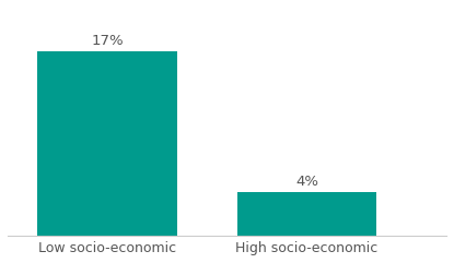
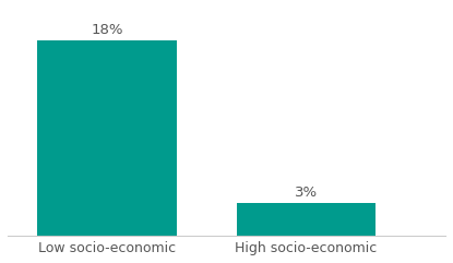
Low socio-economic: 17% -> 18%
High socio-economic: 4% -> 3%
